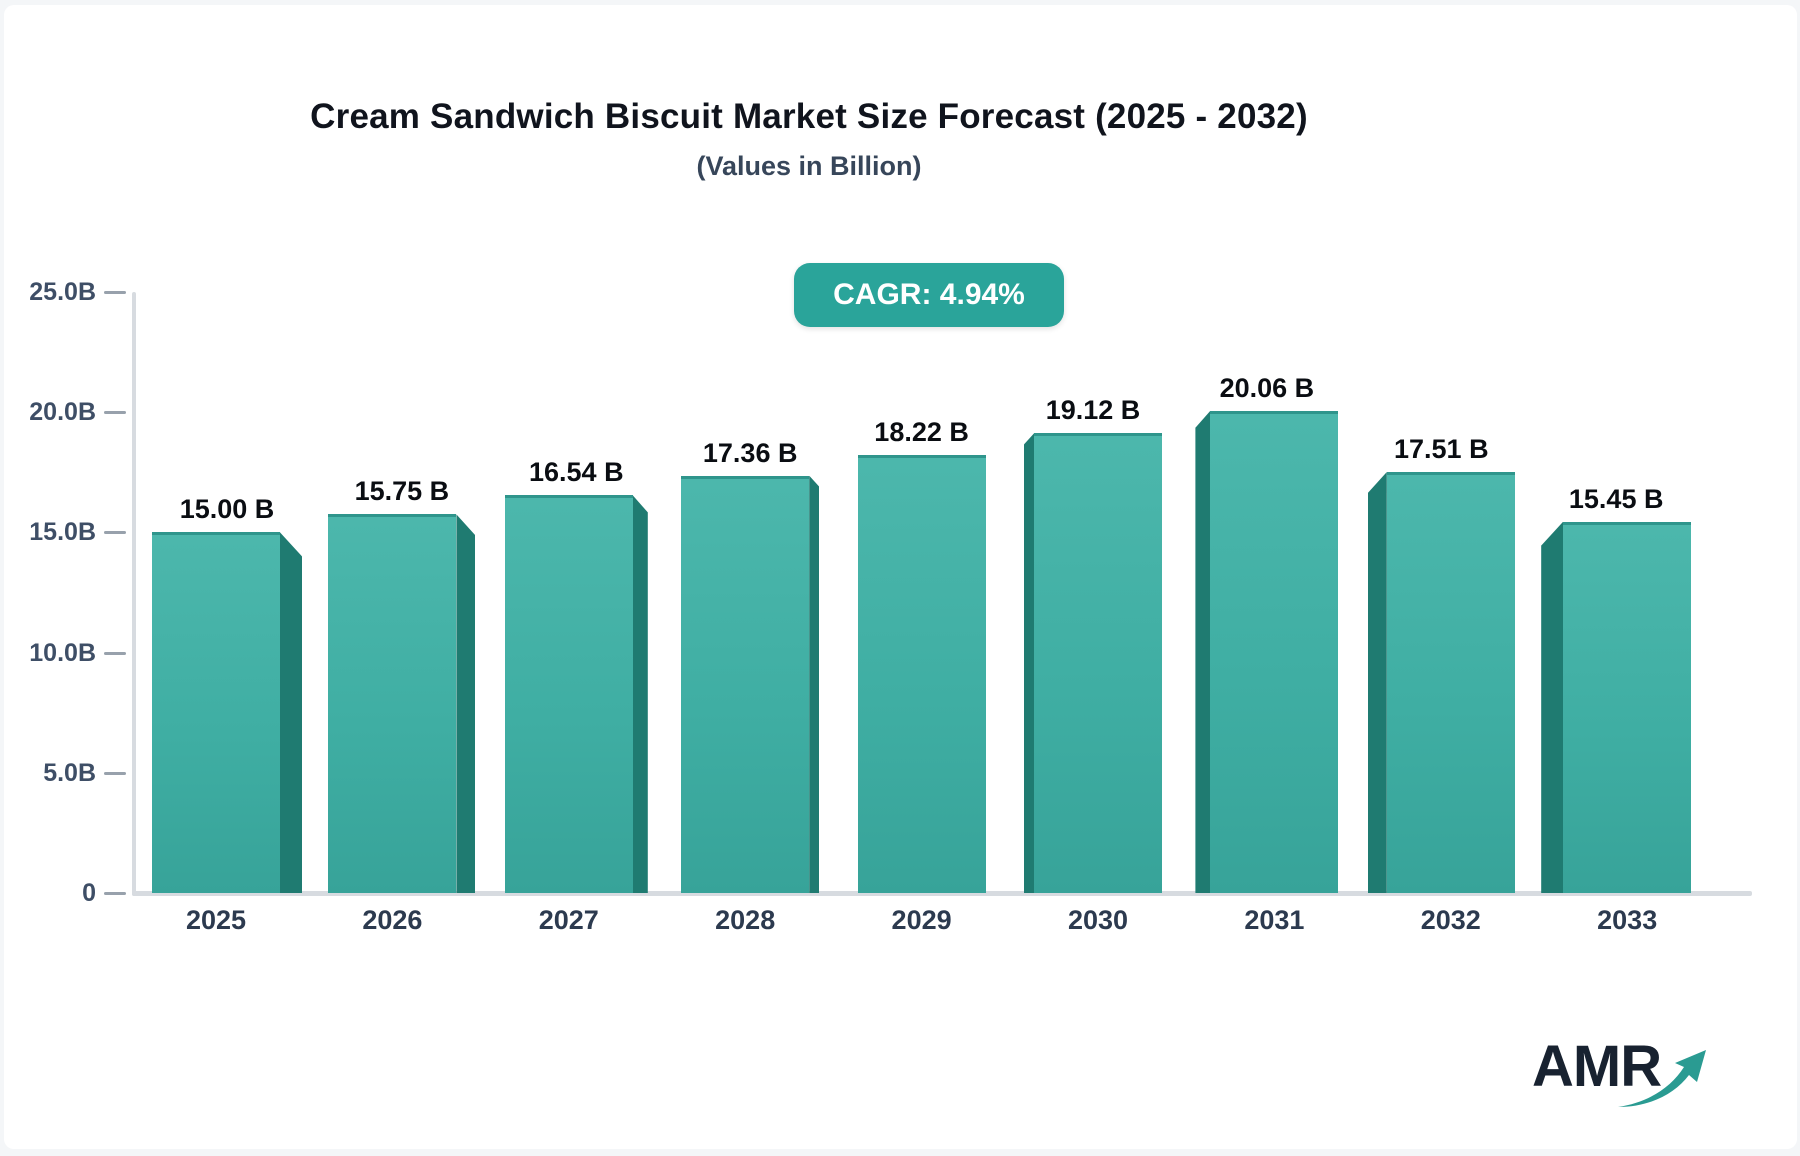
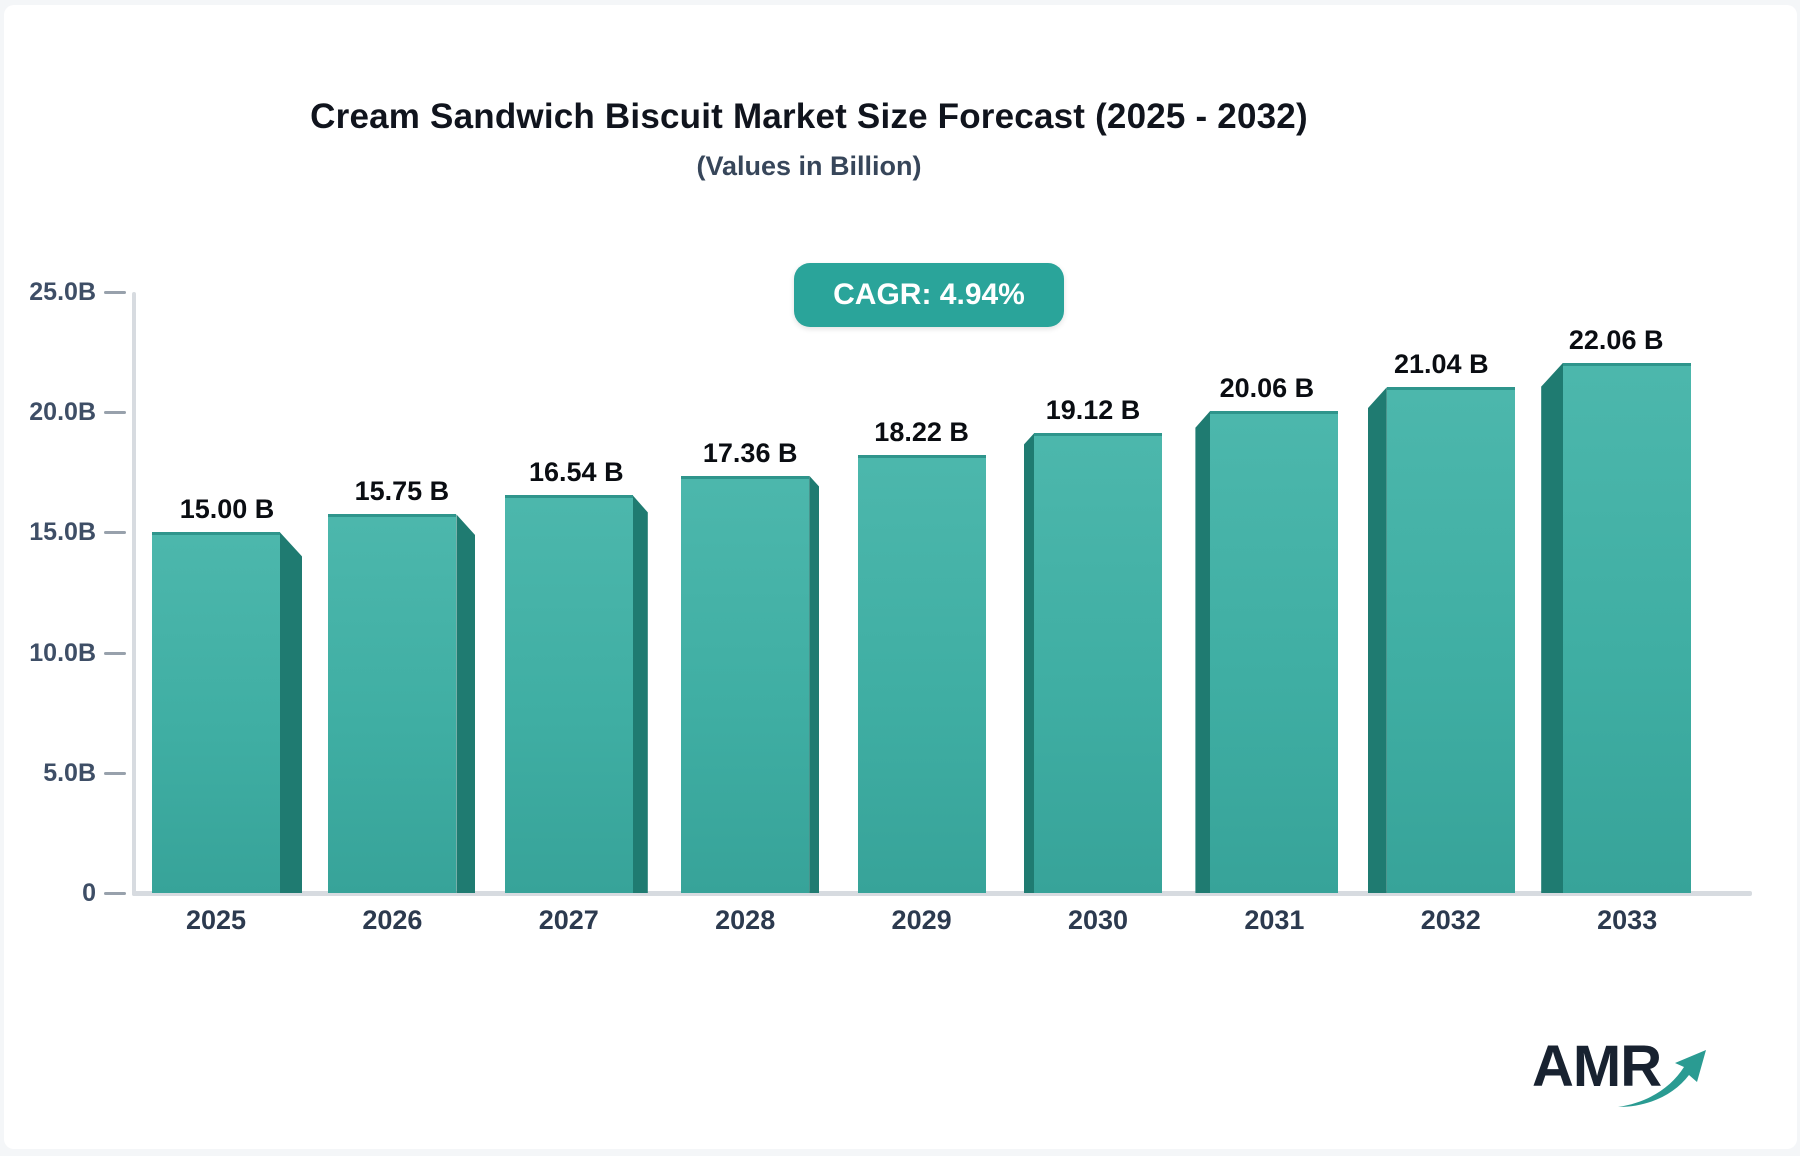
2032: 17.51 -> 21.04
2033: 15.45 -> 22.06
